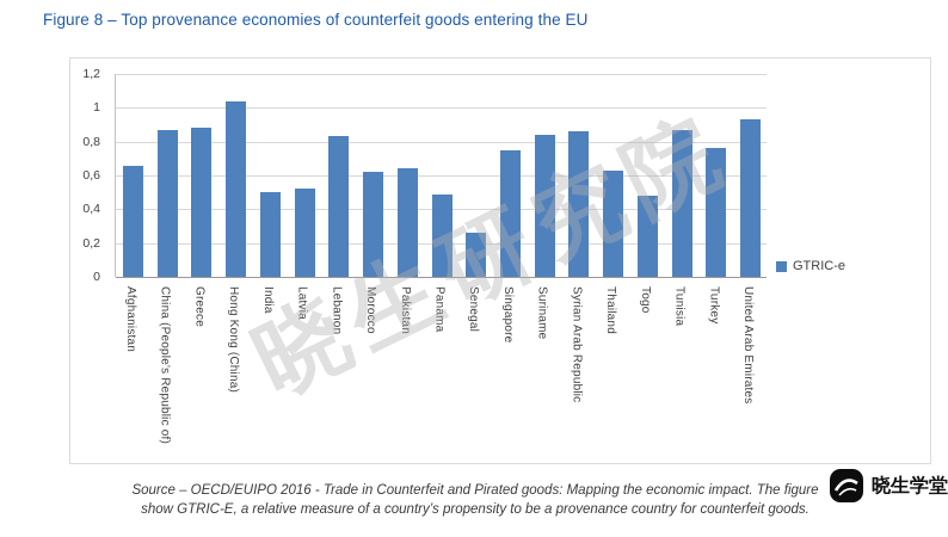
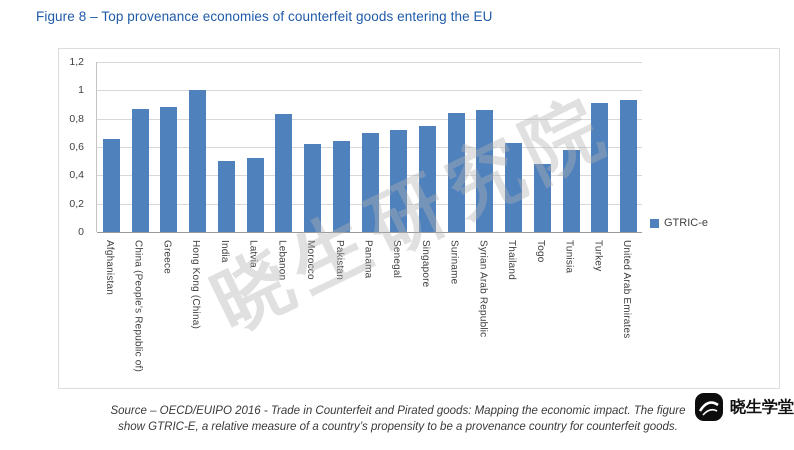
Hong Kong (China): 1,04 -> 1,00
Panama: 0,49 -> 0,70
Senegal: 0,26 -> 0,72
Tunisia: 0,87 -> 0,58
Turkey: 0,76 -> 0,91
